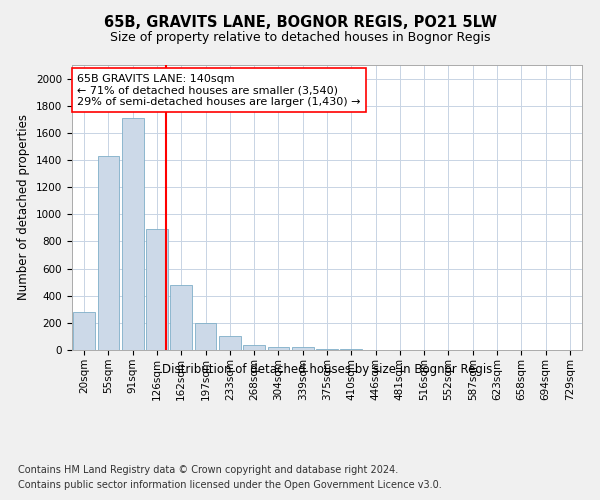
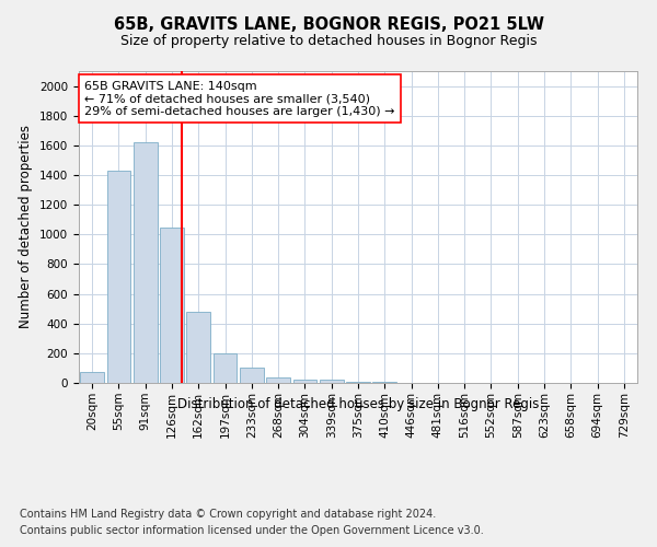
20sqm: 280 -> 80
91sqm: 1710 -> 1620
126sqm: 890 -> 1050
